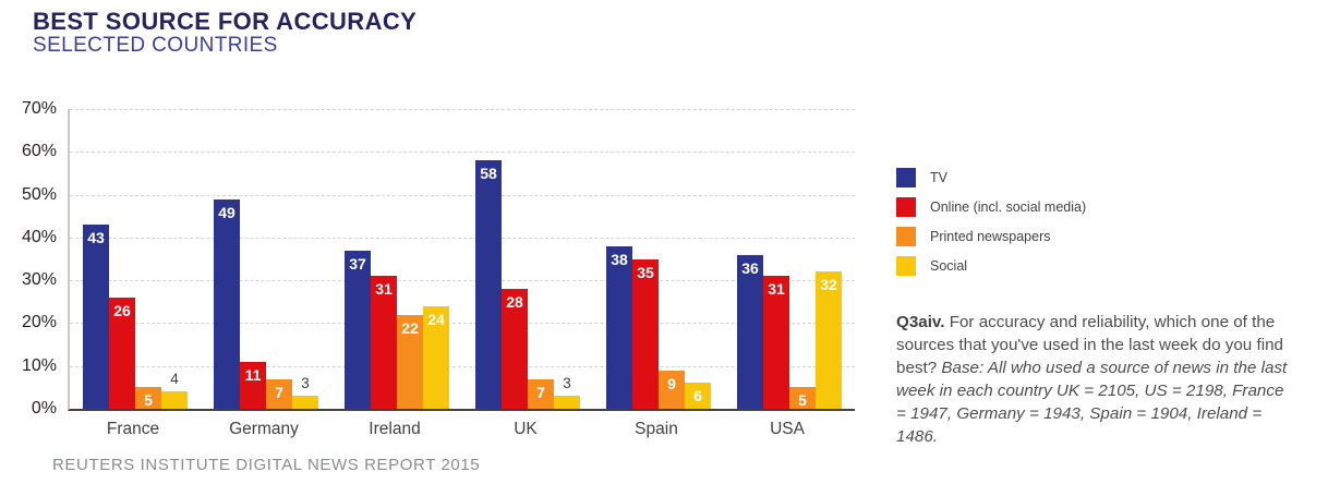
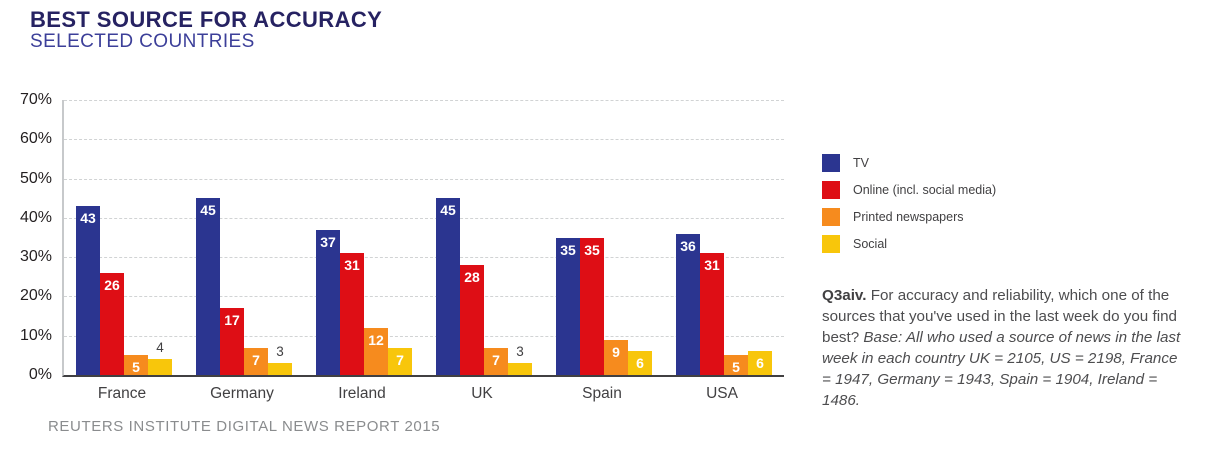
TV/Germany: 49 -> 45
Online (incl. social media)/Germany: 11 -> 17
Printed newspapers/Ireland: 22 -> 12
Social/Ireland: 24 -> 7
TV/UK: 58 -> 45
TV/Spain: 38 -> 35
Social/USA: 32 -> 6
